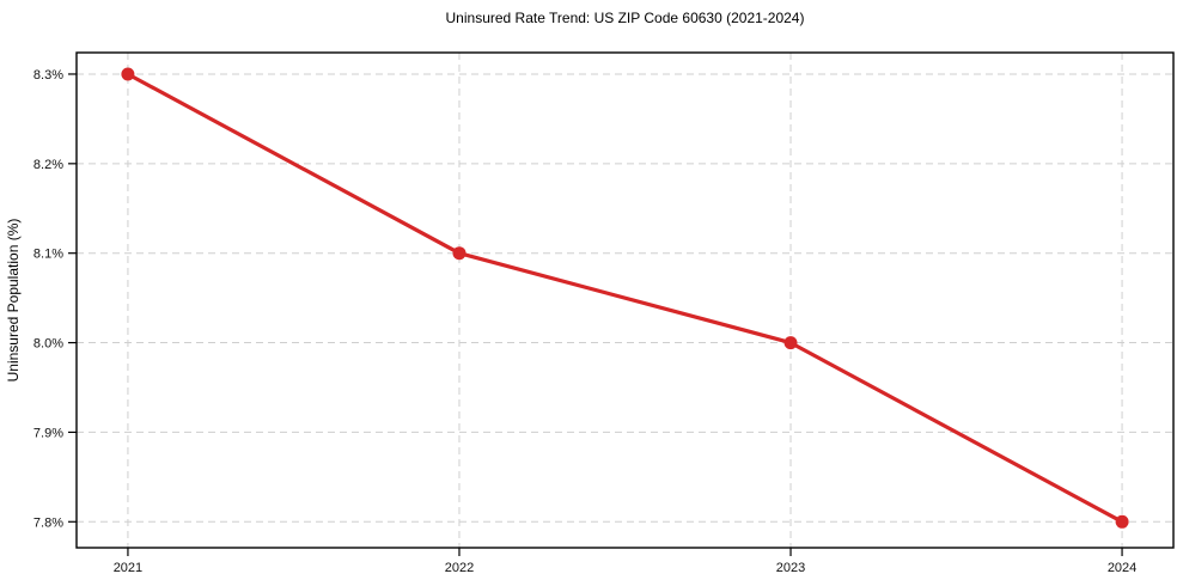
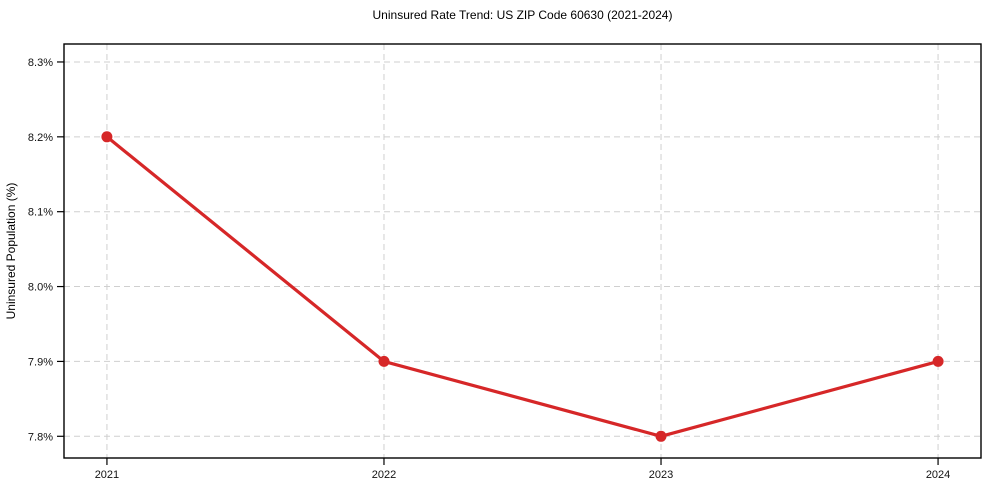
2021: 8.3% -> 8.2%
2022: 8.1% -> 7.9%
2023: 8.0% -> 7.8%
2024: 7.8% -> 7.9%
